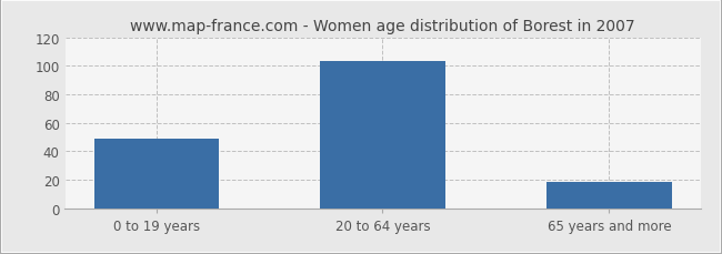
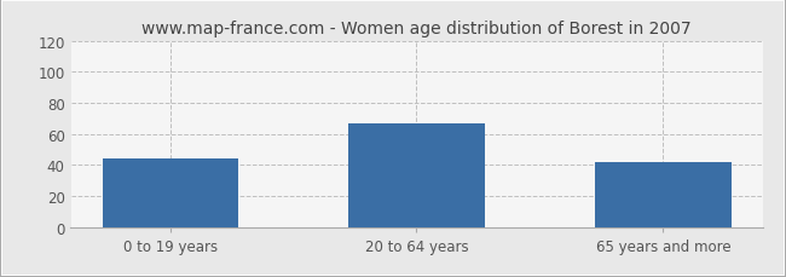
0 to 19 years: 49 -> 44
20 to 64 years: 103 -> 67
65 years and more: 18 -> 42
